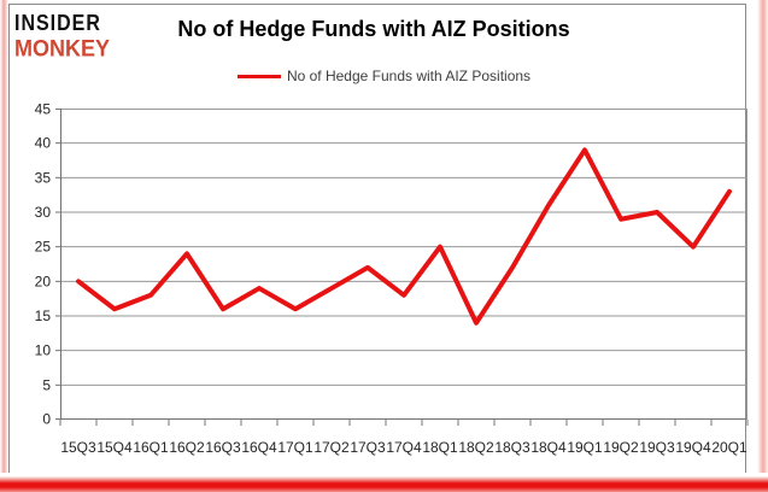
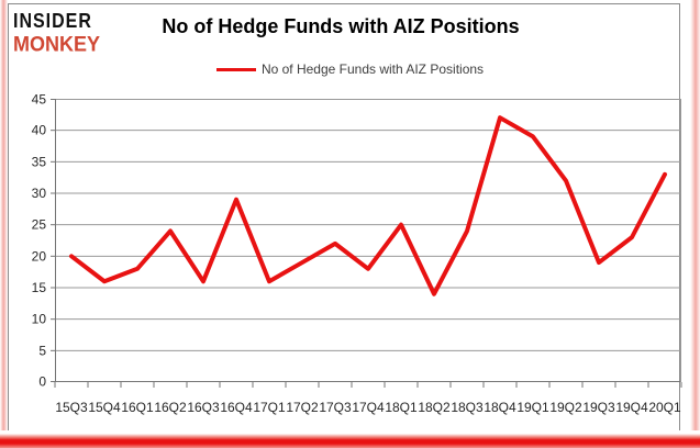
16Q4: 19 -> 29
18Q3: 22 -> 24
18Q4: 31 -> 42
19Q2: 29 -> 32
19Q3: 30 -> 19
19Q4: 25 -> 23
